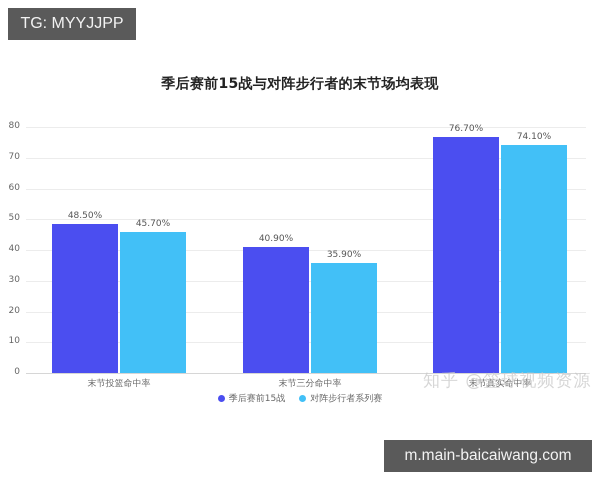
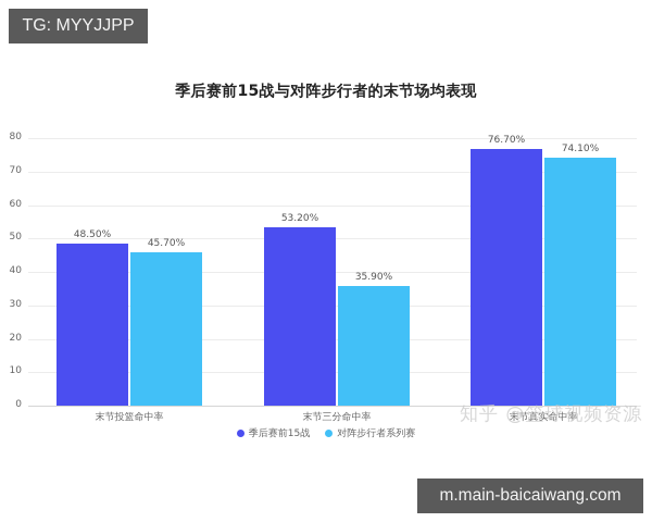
季后赛前15战/末节三分命中率: 40.90% -> 53.20%
